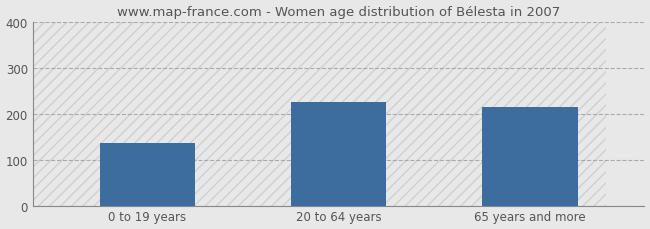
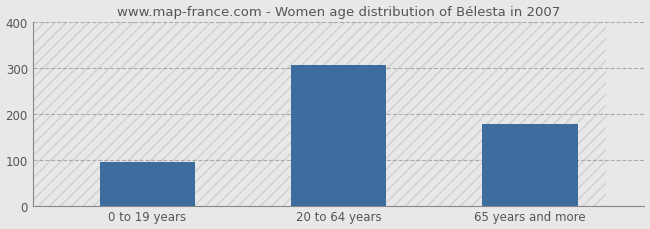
0 to 19 years: 135 -> 95
20 to 64 years: 225 -> 305
65 years and more: 215 -> 178
